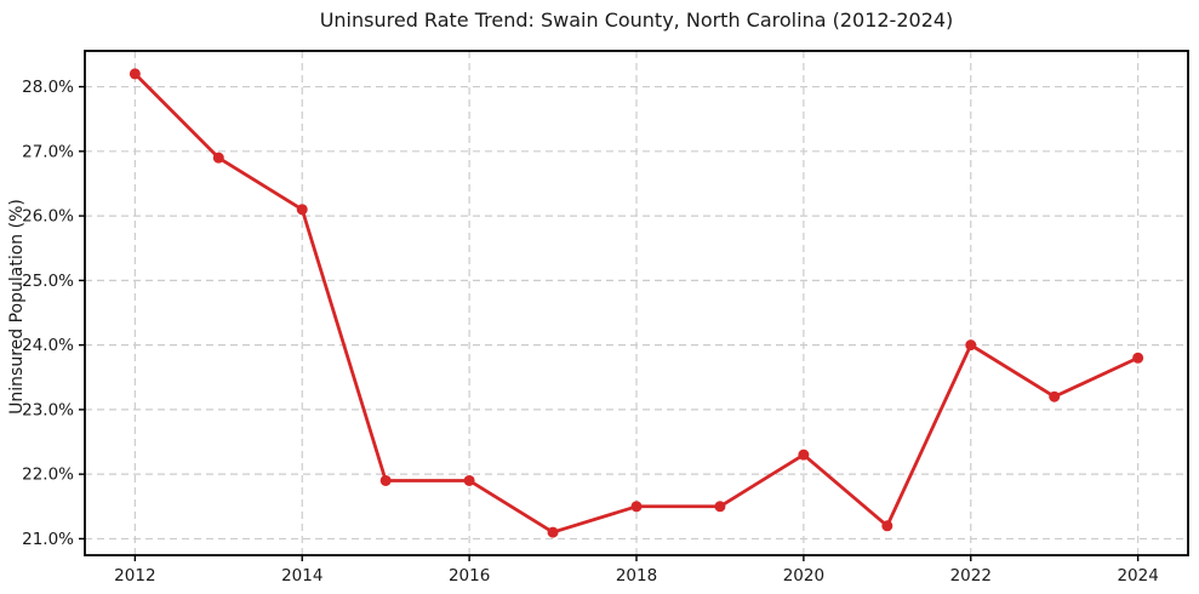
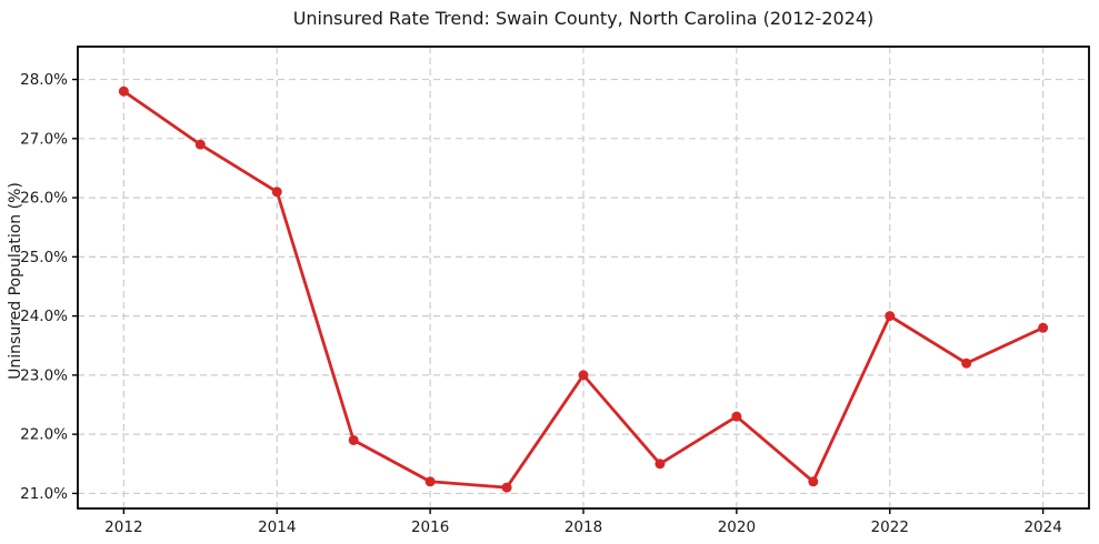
2012: 28.2% -> 27.8%
2016: 21.9% -> 21.2%
2018: 21.5% -> 23.0%
